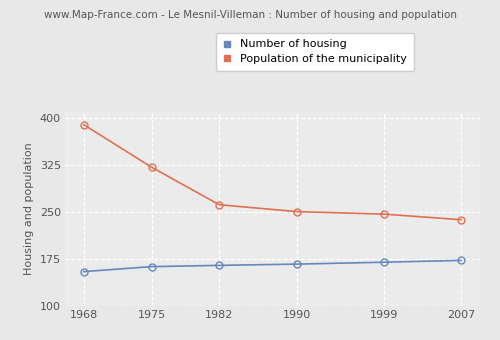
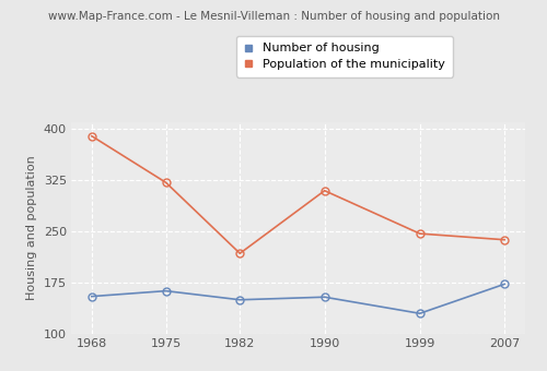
Number of housing/1982: 165 -> 150
Population of the municipality/1982: 262 -> 218
Number of housing/1990: 167 -> 154
Population of the municipality/1990: 251 -> 310
Number of housing/1999: 170 -> 130
